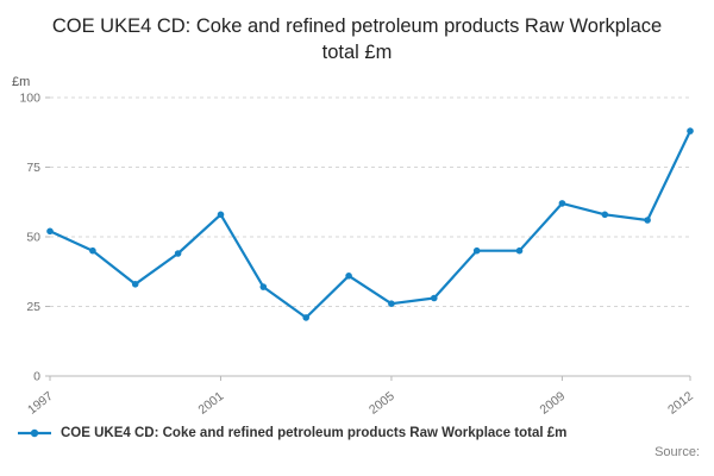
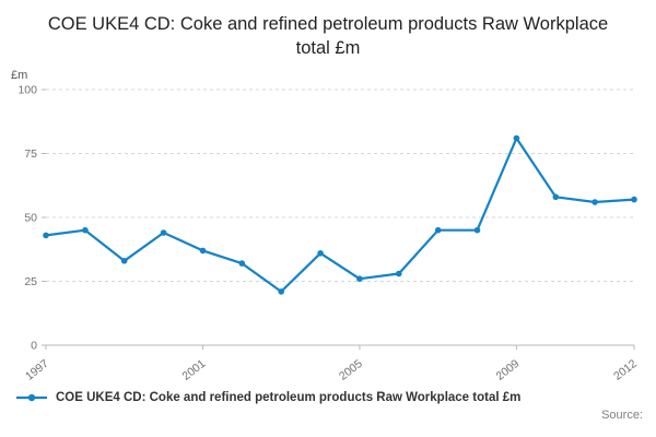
1997: 52 -> 43
2001: 58 -> 37
2009: 62 -> 81
2012: 88 -> 57
